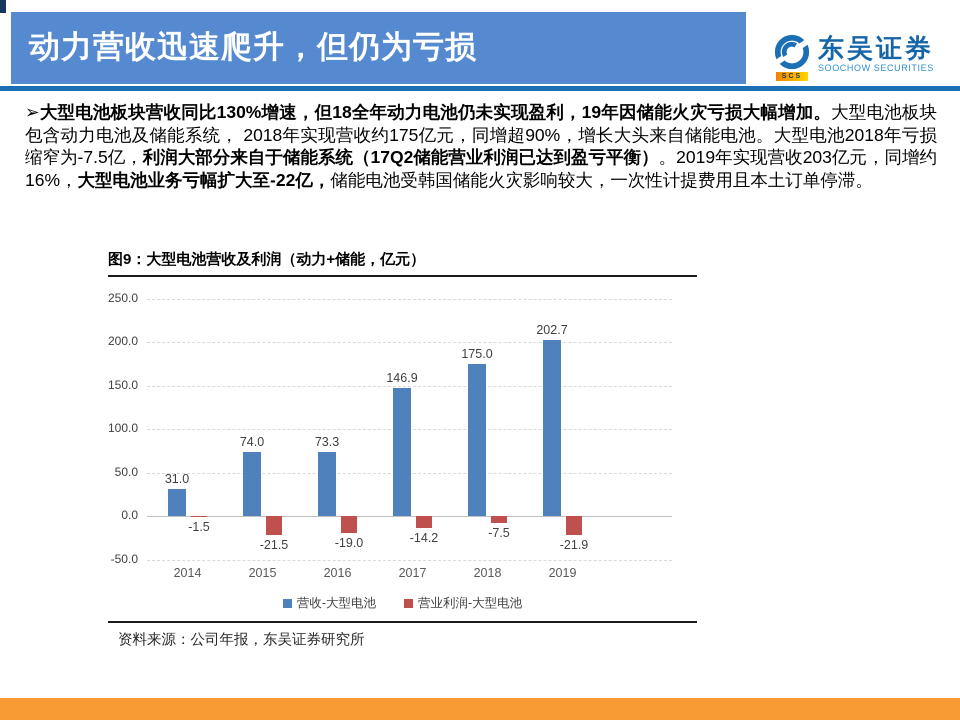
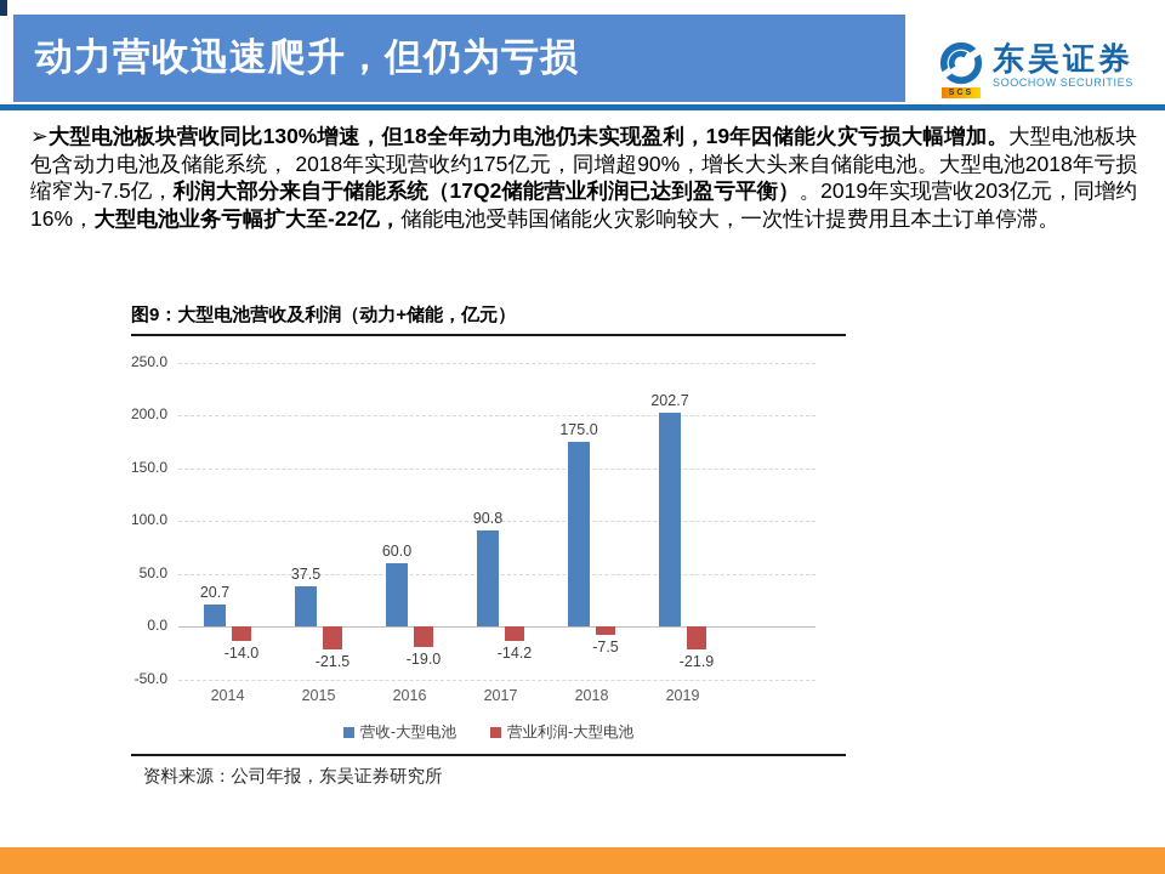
营收-大型电池/2014: 31.0 -> 20.7
营业利润-大型电池/2014: -1.5 -> -14.0
营收-大型电池/2015: 74.0 -> 37.5
营收-大型电池/2016: 73.3 -> 60.0
营收-大型电池/2017: 146.9 -> 90.8
